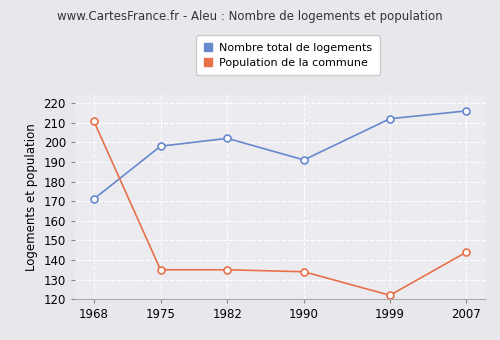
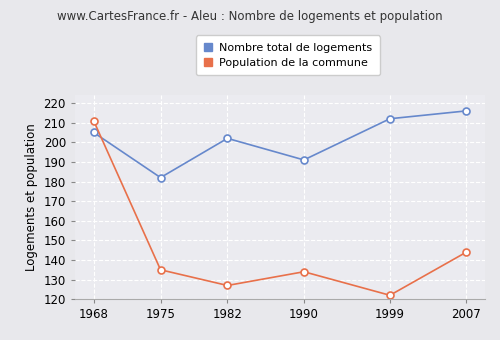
Nombre total de logements/1968: 171 -> 205
Nombre total de logements/1975: 198 -> 182
Population de la commune/1982: 135 -> 127
